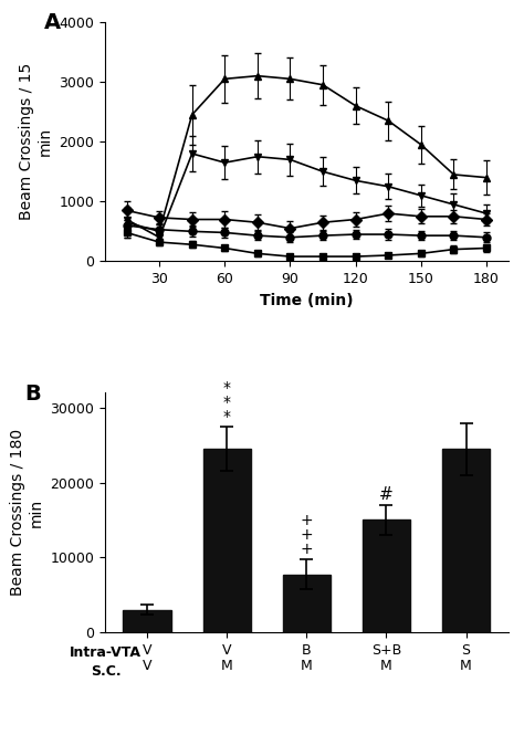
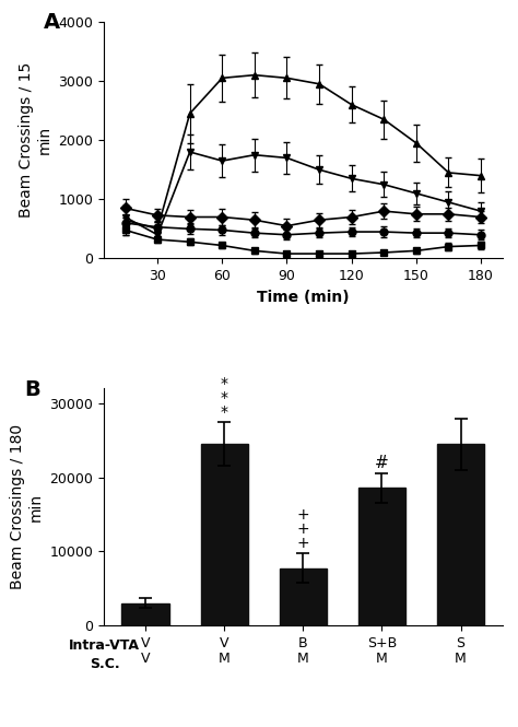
S+B: 15000 -> 18600
